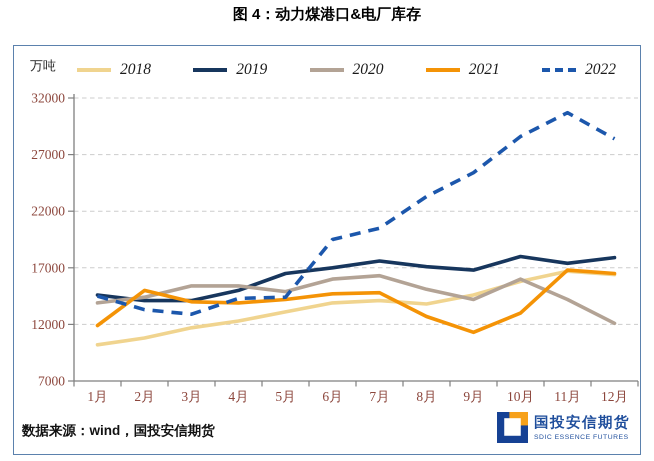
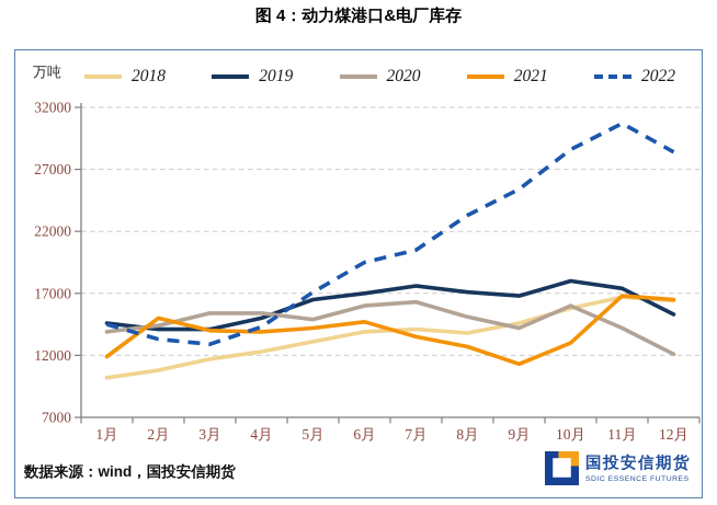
2022/5月: 14400 -> 17100
2021/7月: 14800 -> 13500
2019/12月: 17900 -> 15300
